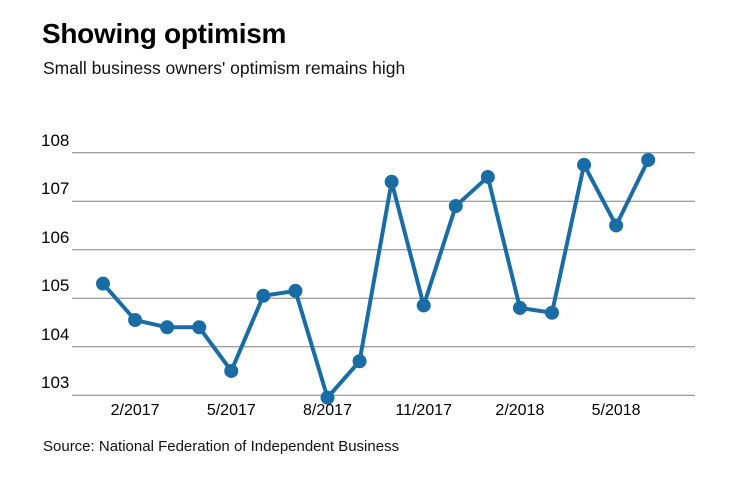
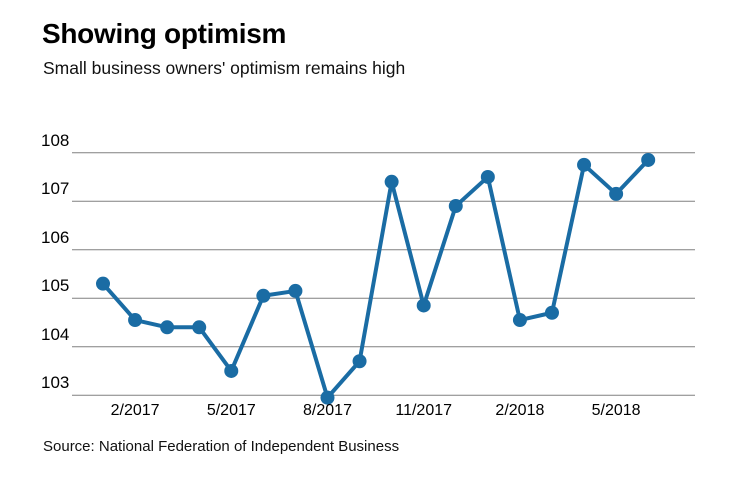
2/2018: 104.8 -> 104.5
5/2018: 106.5 -> 107.2
